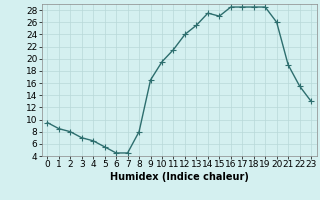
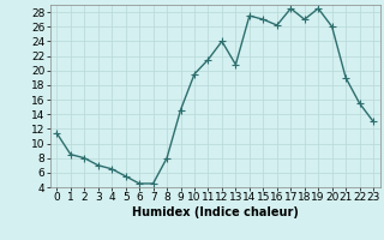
0: 9.5 -> 11.4
9: 16.5 -> 14.6
13: 25.5 -> 20.8
16: 28.5 -> 26.2
18: 28.5 -> 27.0
